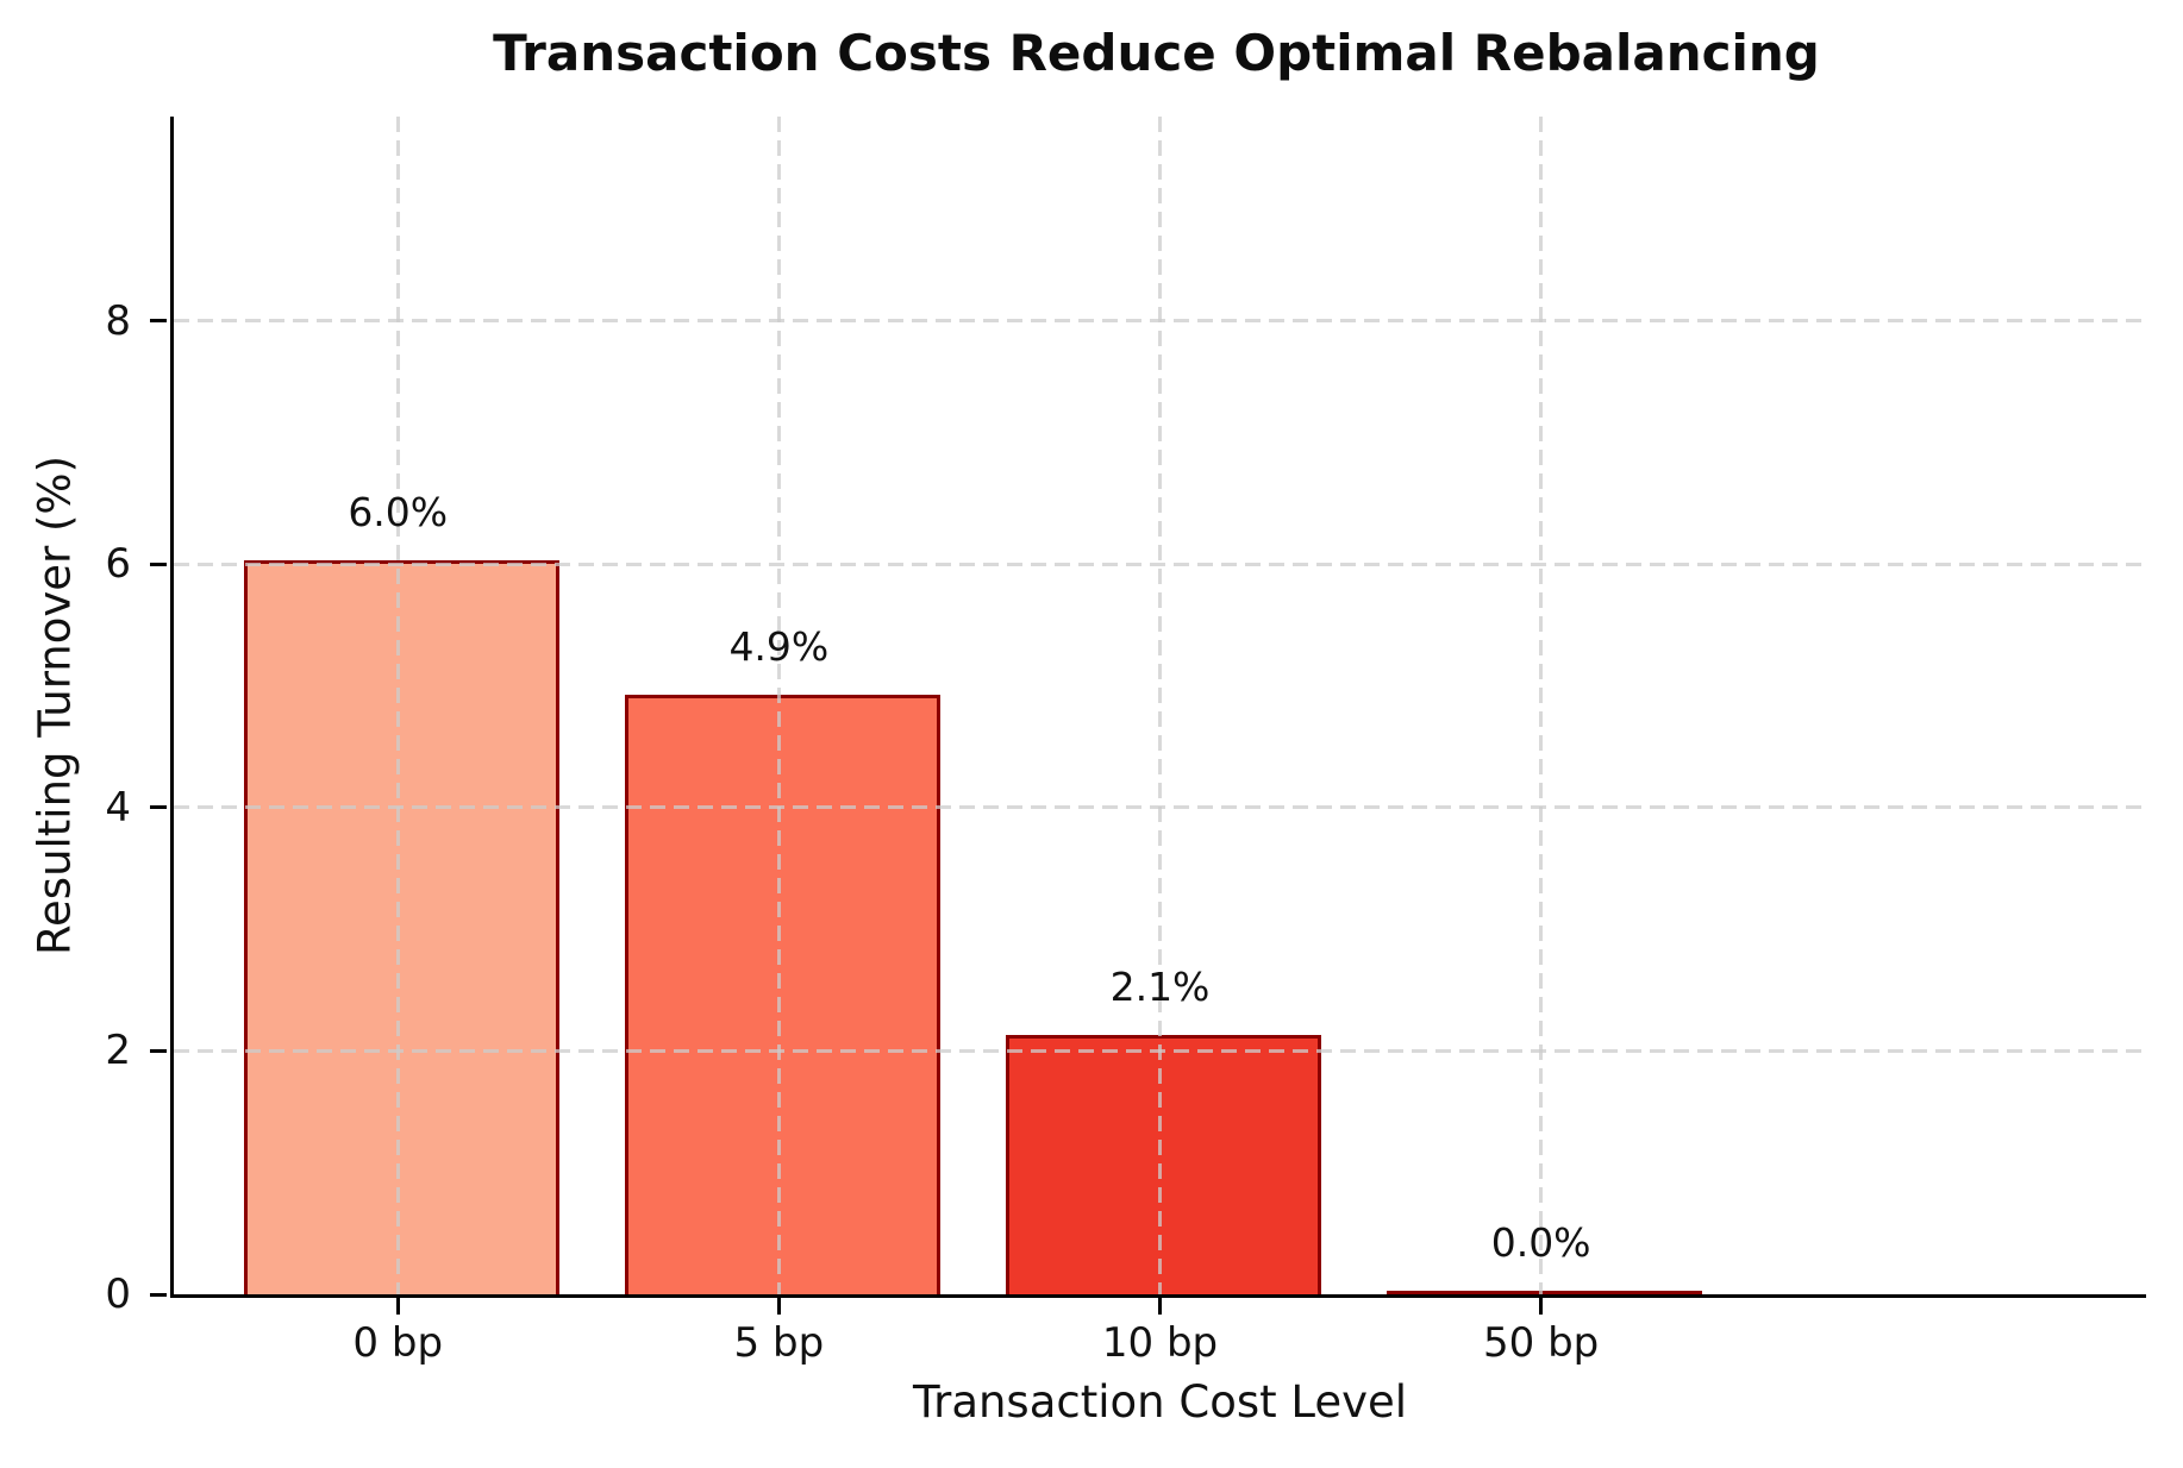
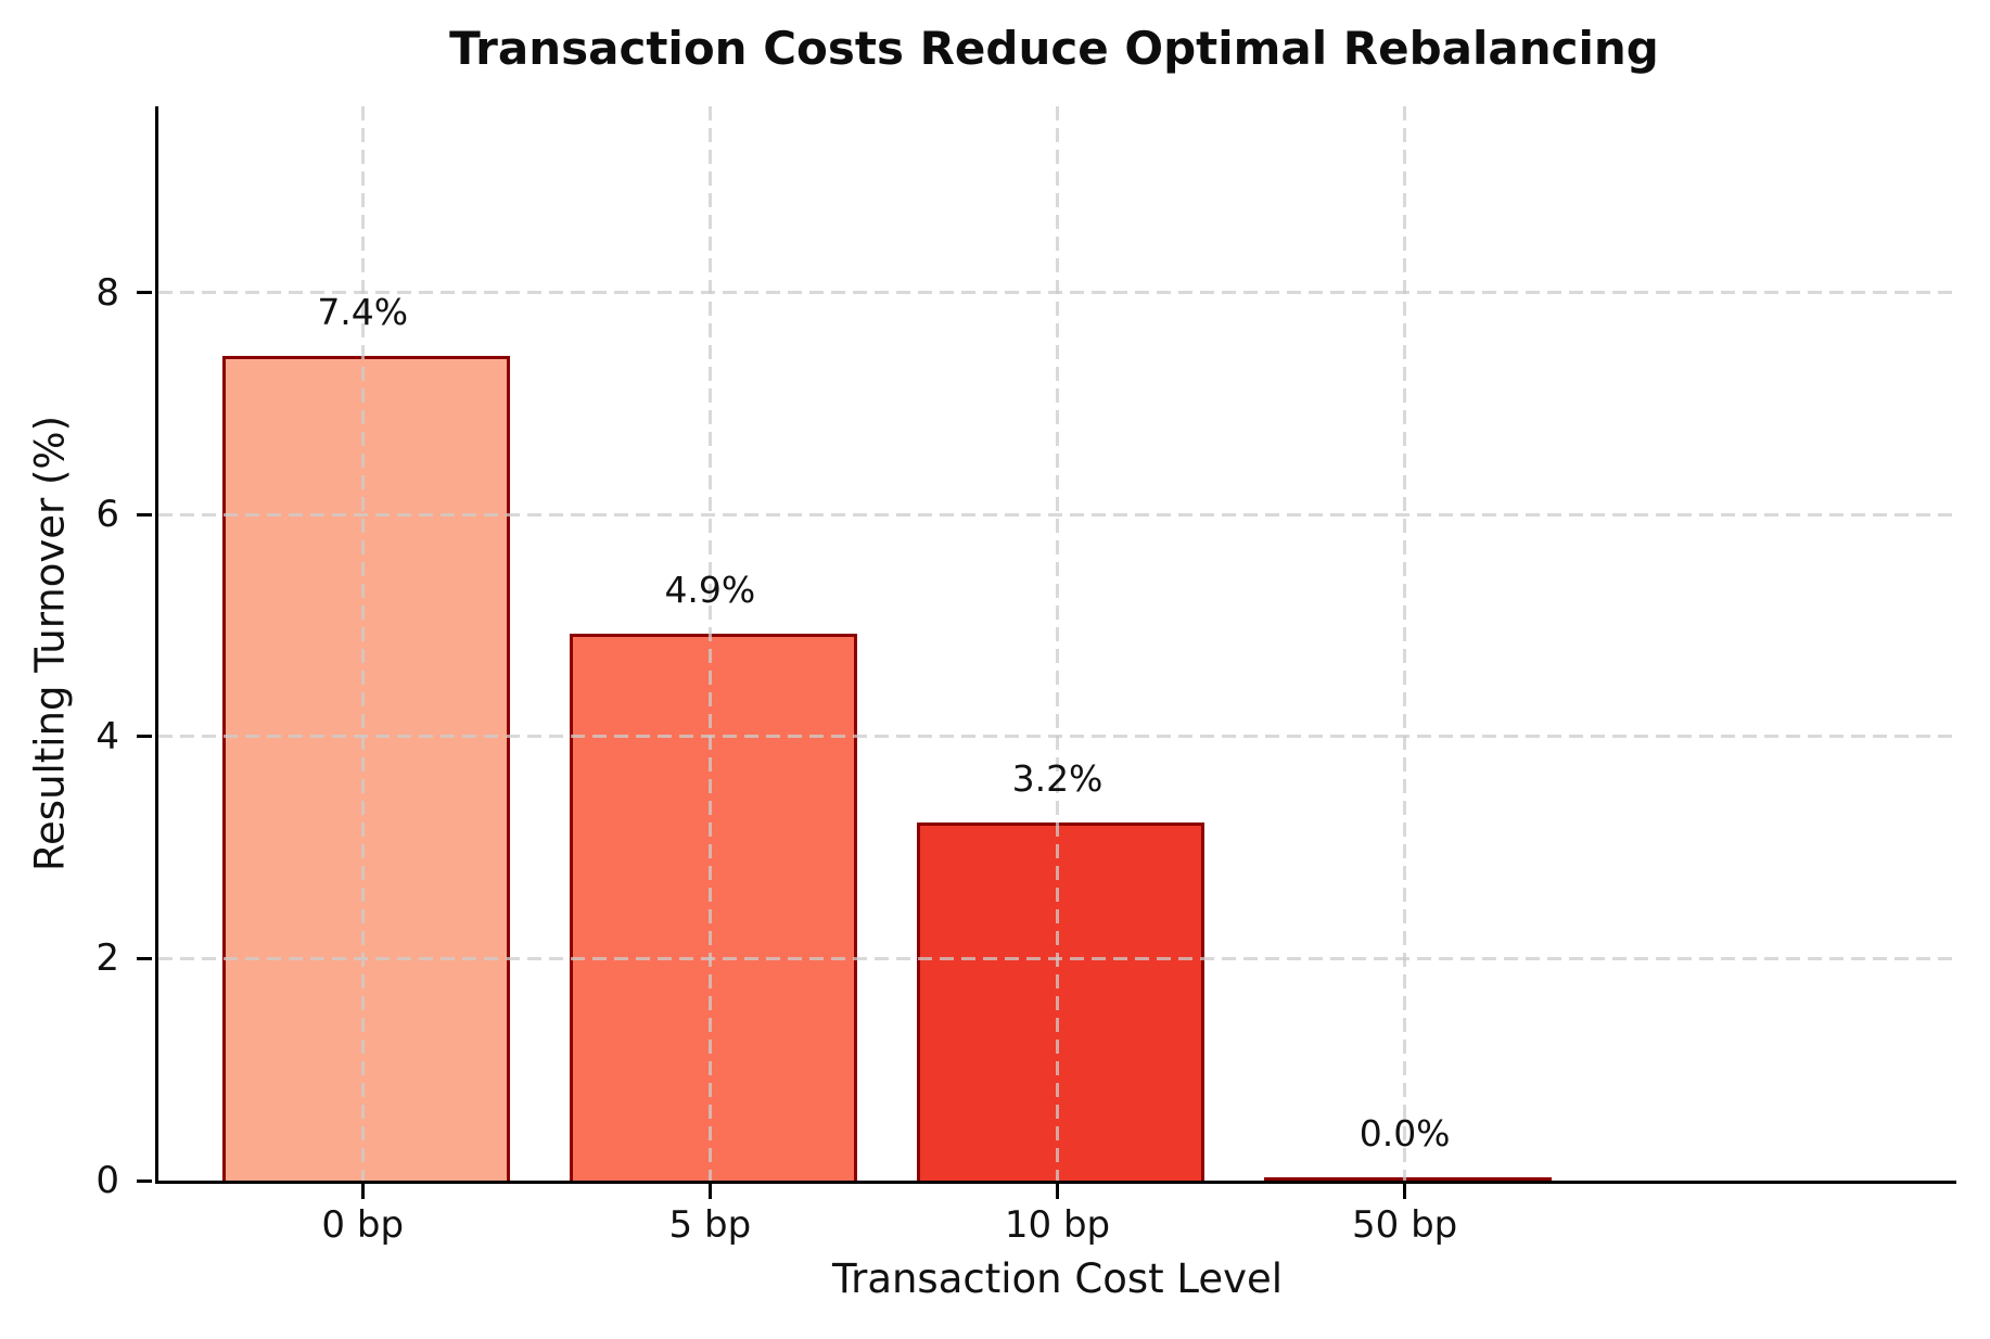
0 bp: 6.0% -> 7.4%
10 bp: 2.1% -> 3.2%
